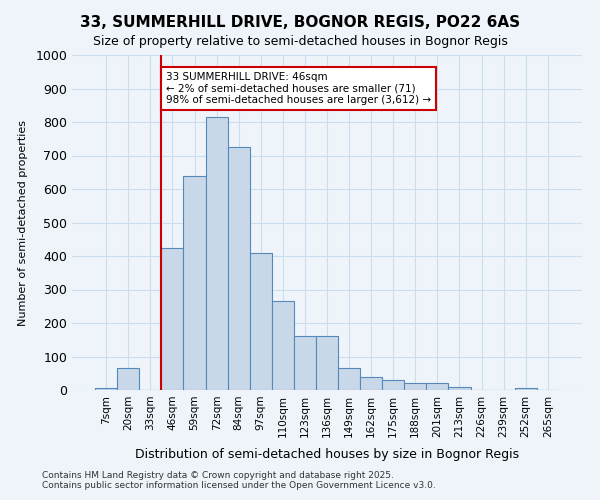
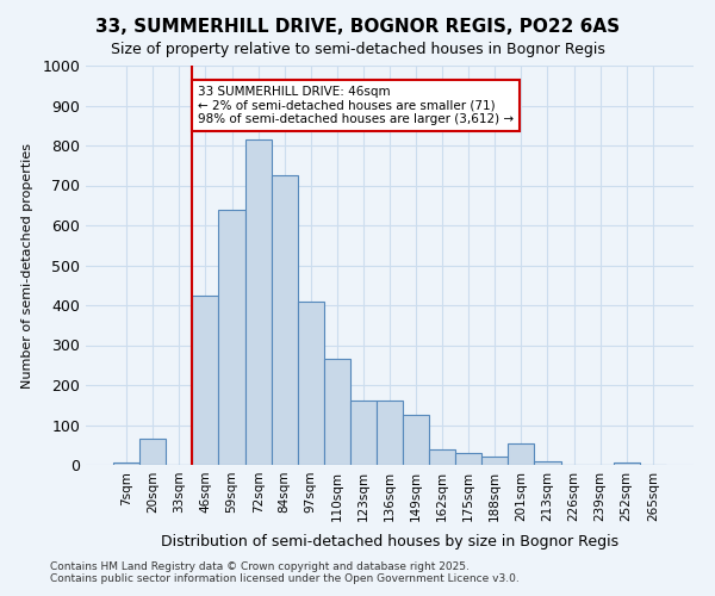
149sqm: 65 -> 125
201sqm: 20 -> 55
